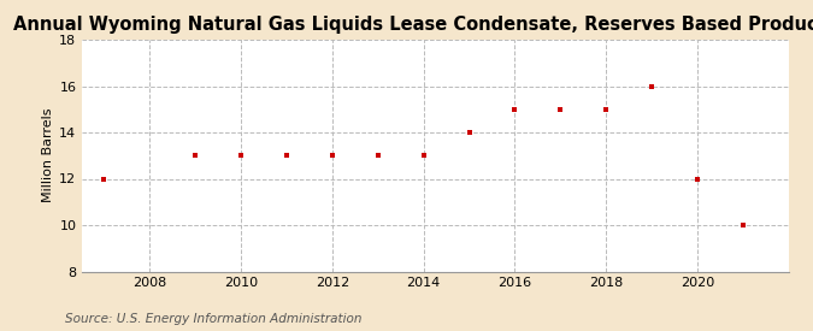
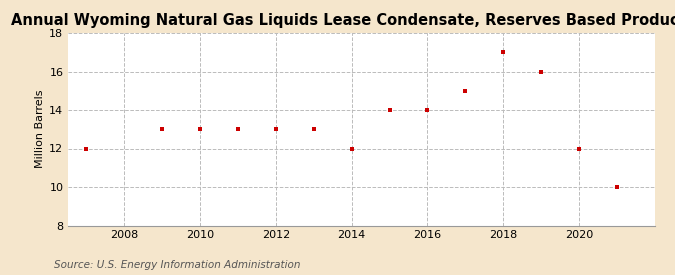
2014: 13 -> 12
2016: 15 -> 14
2018: 15 -> 17
